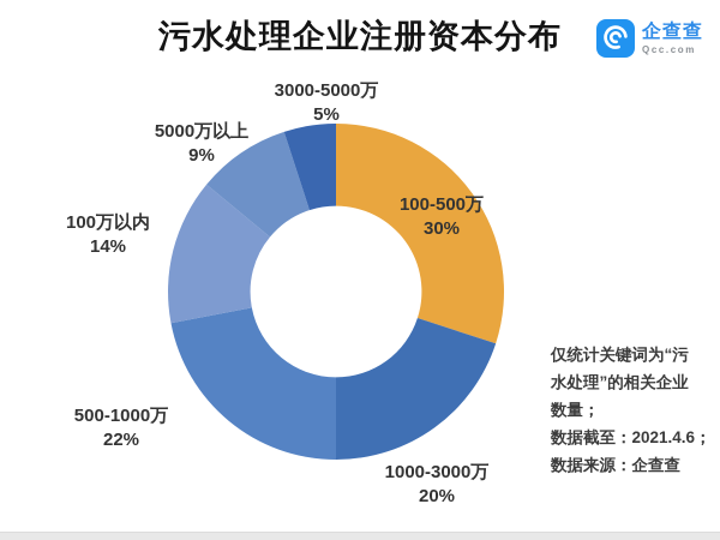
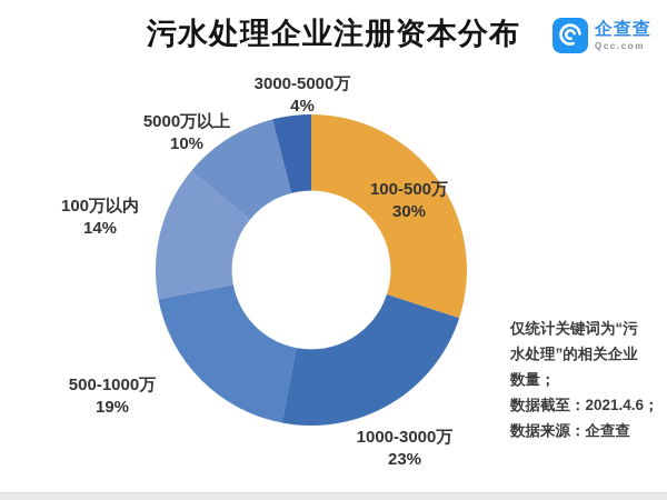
1000-3000万: 20% -> 23%
500-1000万: 22% -> 19%
5000万以上: 9% -> 10%
3000-5000万: 5% -> 4%
